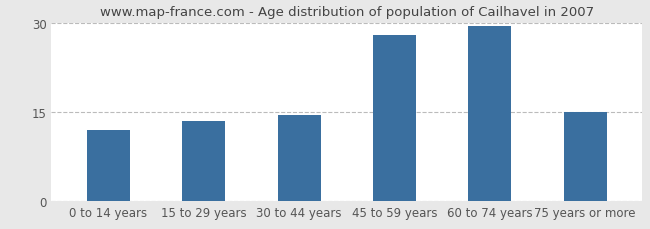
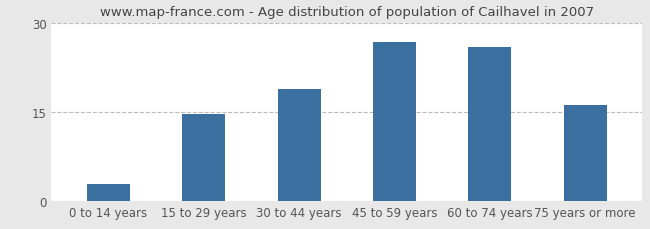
0 to 14 years: 12.0 -> 2.8
15 to 29 years: 13.5 -> 14.6
30 to 44 years: 14.5 -> 18.8
45 to 59 years: 28.0 -> 26.8
60 to 74 years: 29.5 -> 26.0
75 years or more: 15.0 -> 16.2
